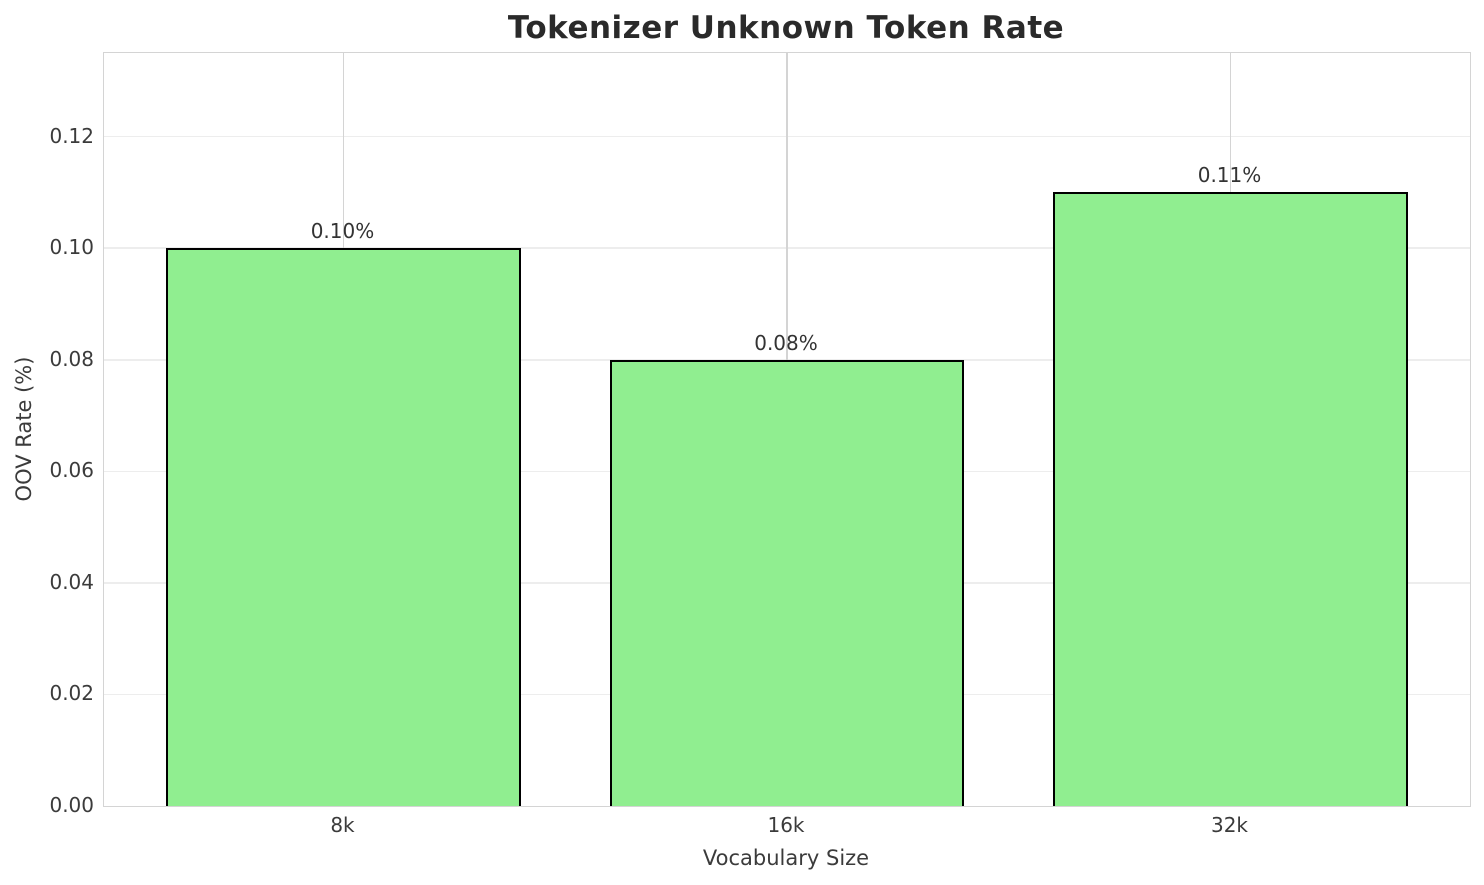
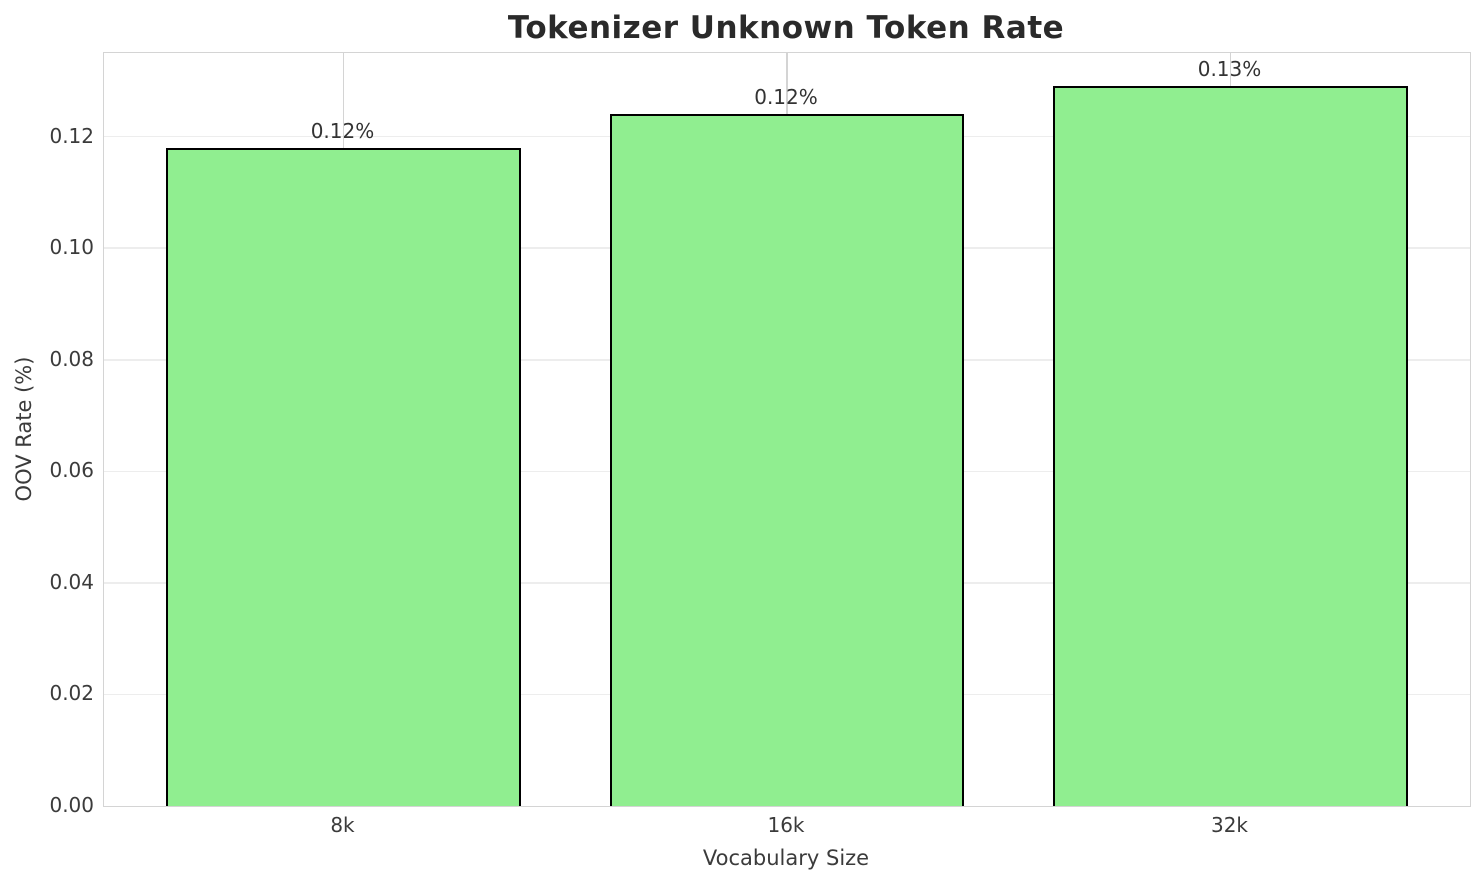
8k: 0.10% -> 0.12%
16k: 0.08% -> 0.12%
32k: 0.11% -> 0.13%
